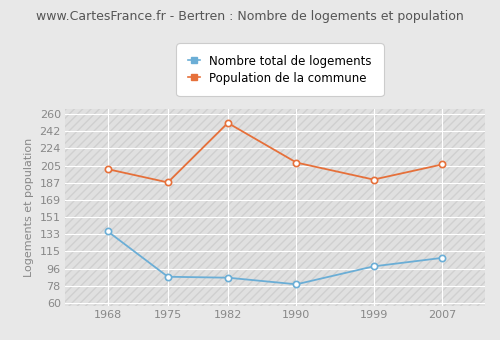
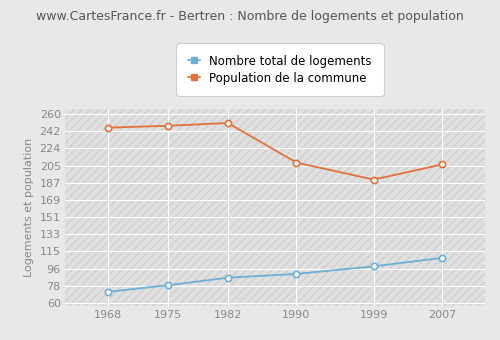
Nombre total de logements/1968: 136 -> 72
Population de la commune/1968: 202 -> 246
Nombre total de logements/1975: 88 -> 79
Population de la commune/1975: 188 -> 248
Nombre total de logements/1990: 80 -> 91
